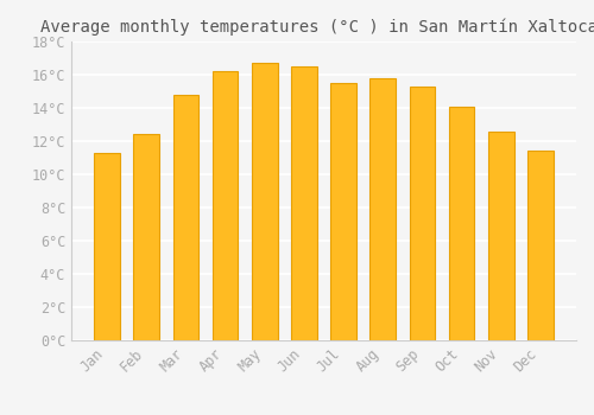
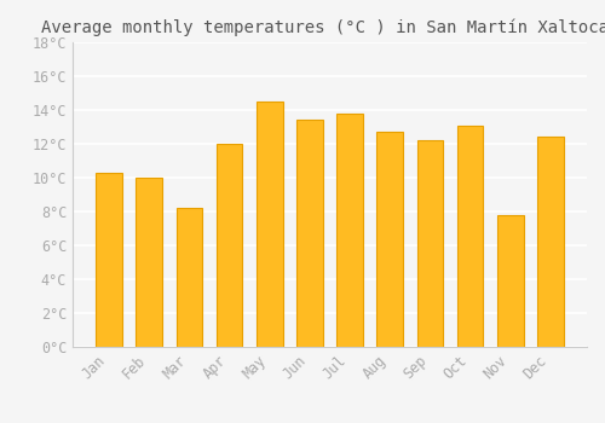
Jan: 11.3°C -> 10.3°C
Feb: 12.4°C -> 10.0°C
Mar: 14.8°C -> 8.2°C
Apr: 16.2°C -> 12.0°C
May: 16.7°C -> 14.5°C
Jun: 16.5°C -> 13.4°C
Jul: 15.5°C -> 13.8°C
Aug: 15.8°C -> 12.7°C
Sep: 15.3°C -> 12.2°C
Oct: 14.1°C -> 13.1°C
Nov: 12.6°C -> 7.8°C
Dec: 11.4°C -> 12.4°C
